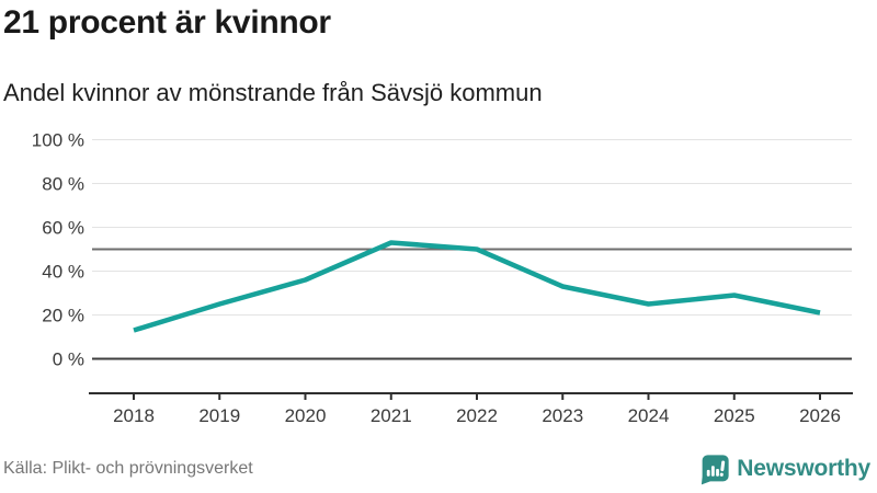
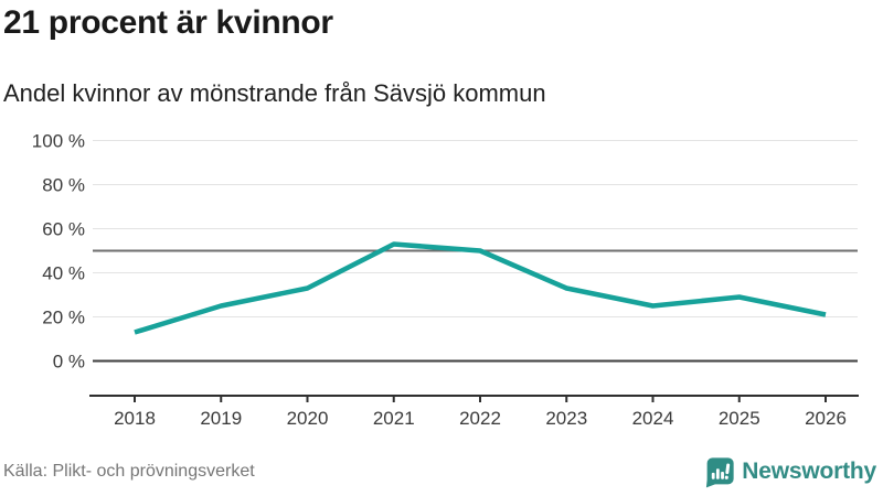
2020: 36% -> 33%
